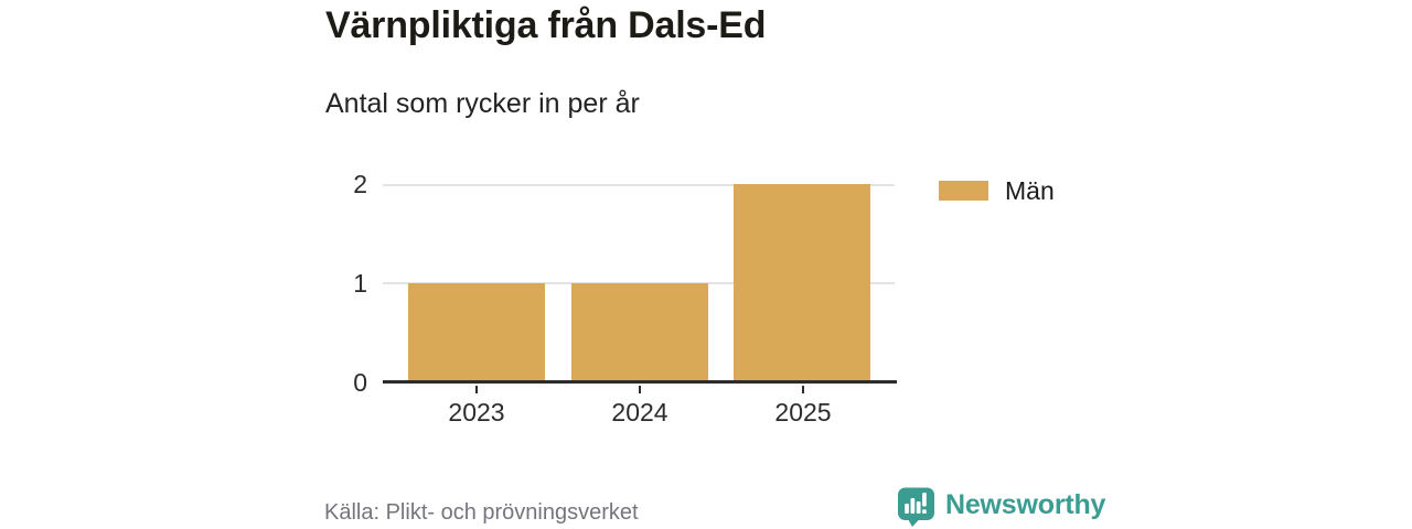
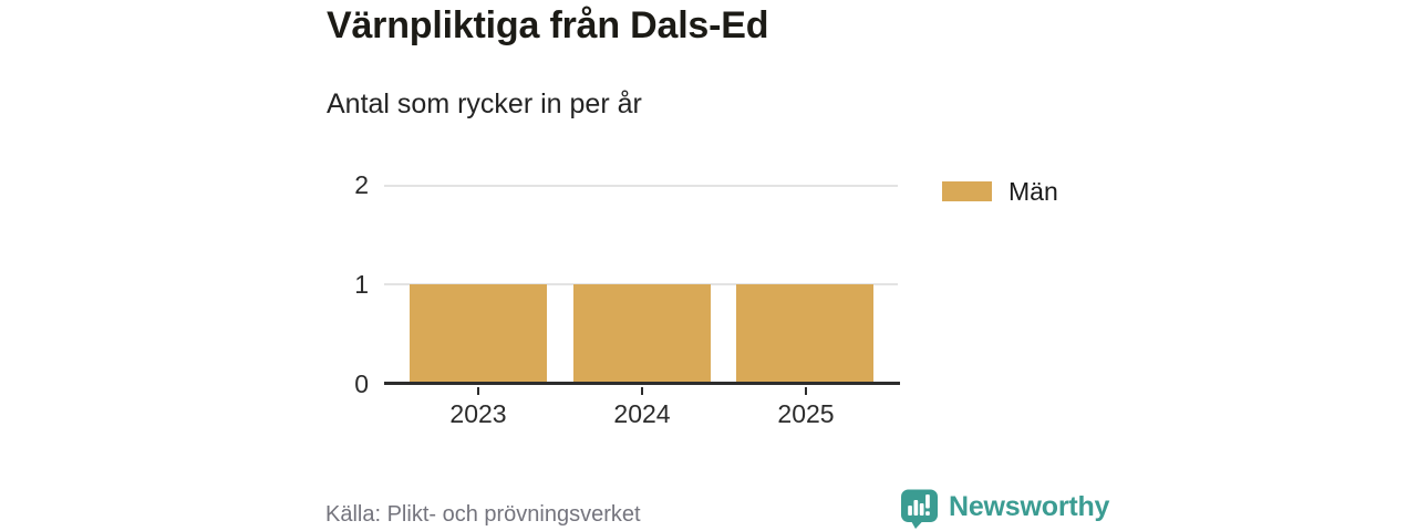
2025: 2 -> 1
